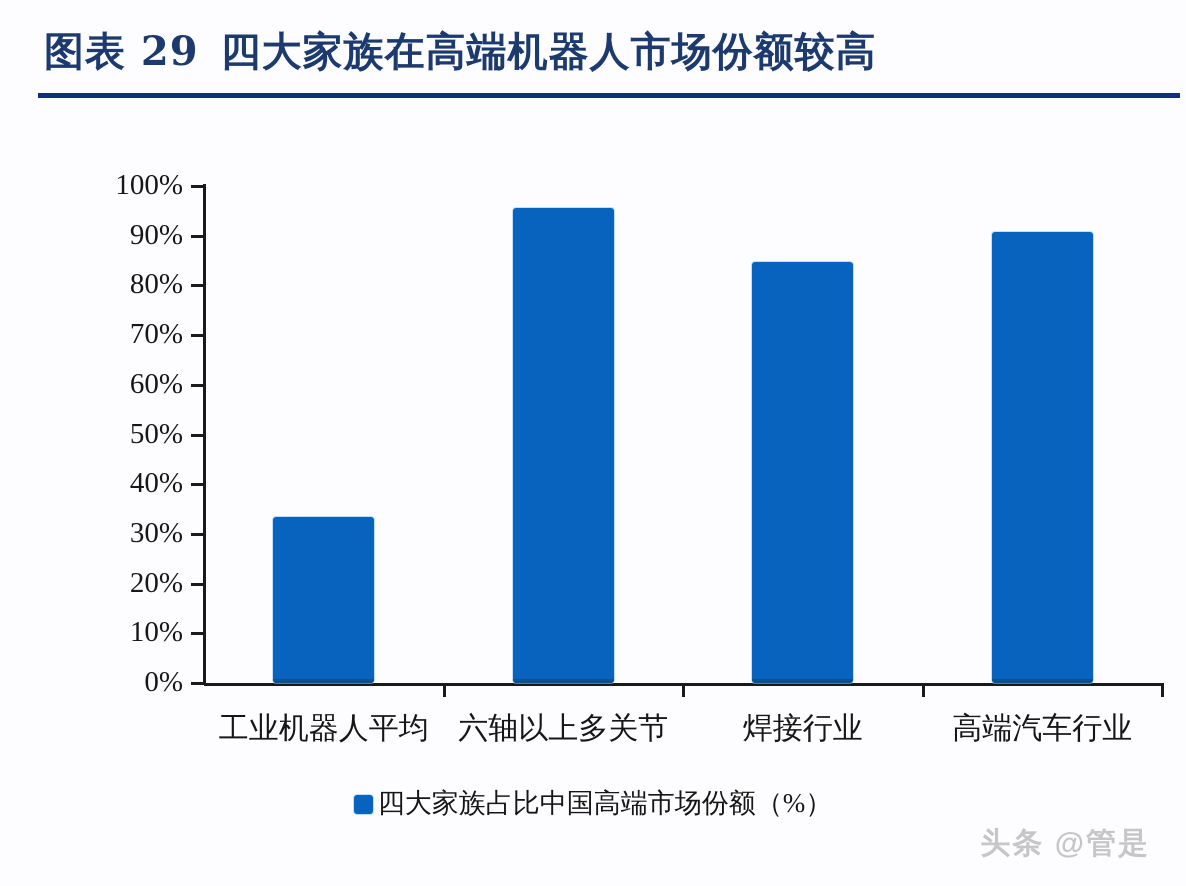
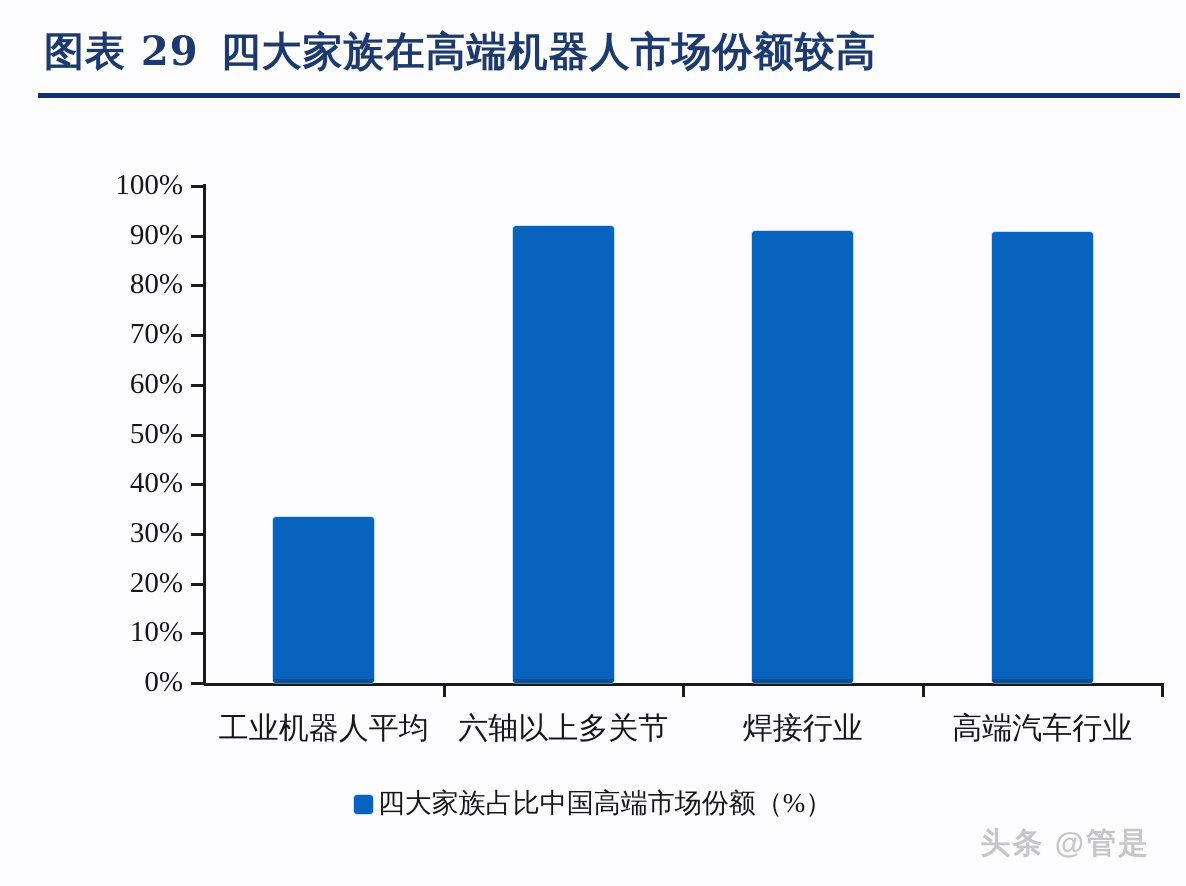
六轴以上多关节: 96% -> 92%
焊接行业: 85% -> 91%
